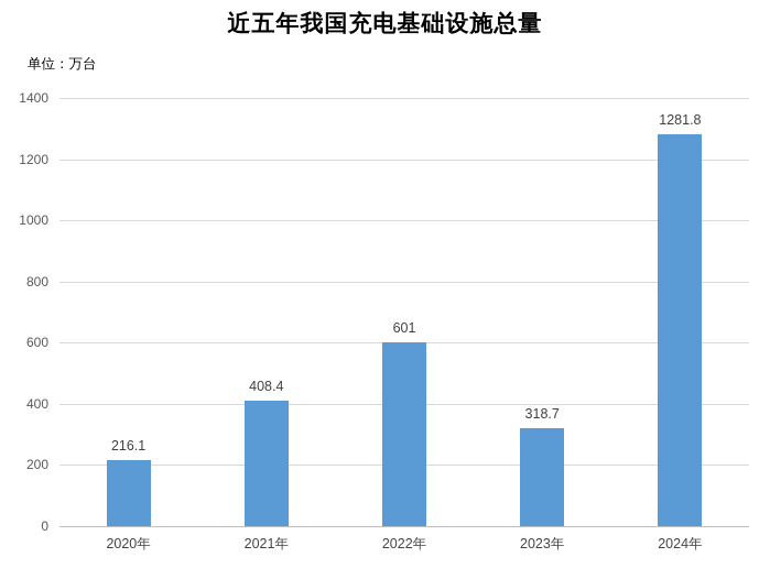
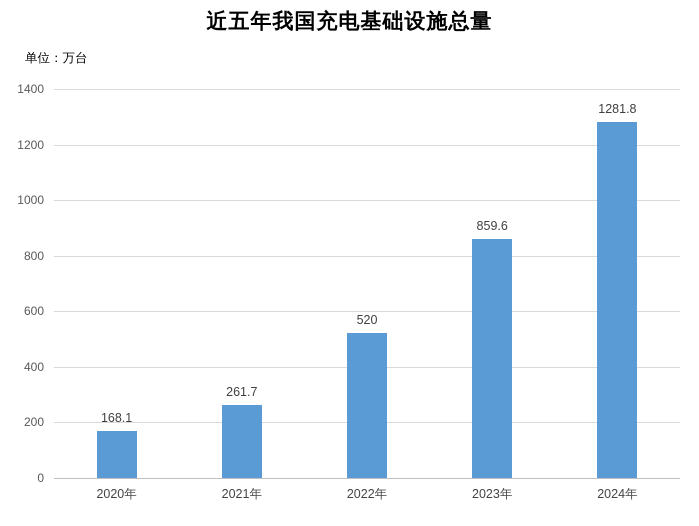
2020年: 216.1 -> 168.1
2021年: 408.4 -> 261.7
2022年: 601 -> 520
2023年: 318.7 -> 859.6
